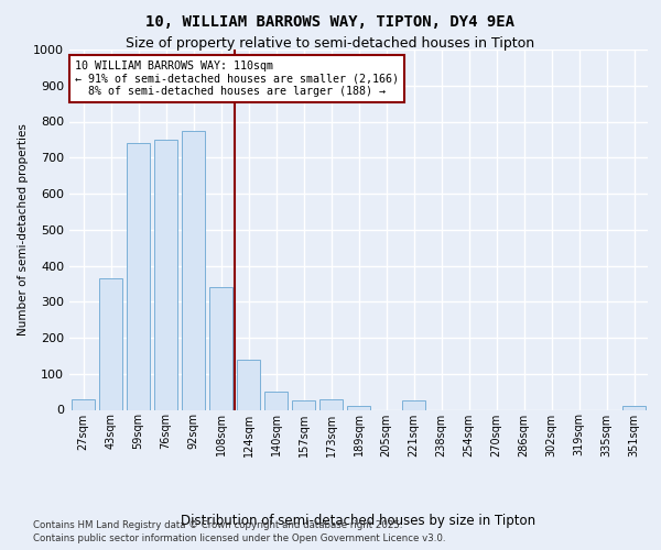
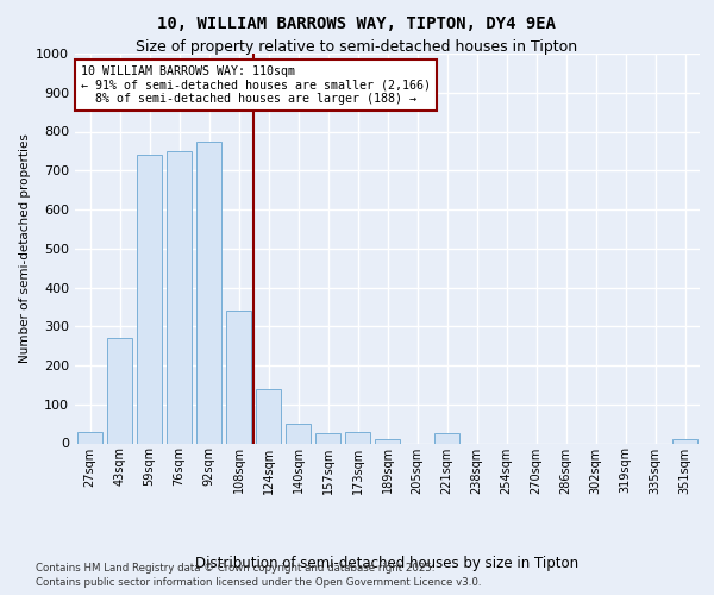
43sqm: 365 -> 270
